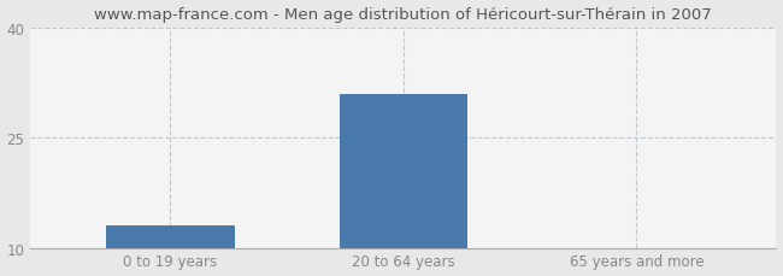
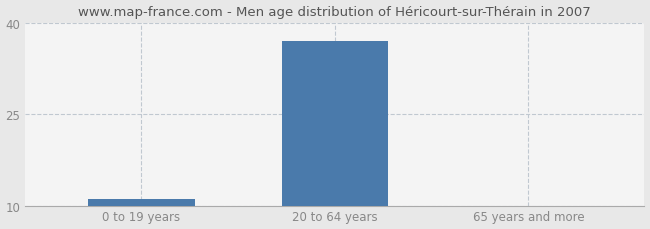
0 to 19 years: 13 -> 11
20 to 64 years: 31 -> 37
